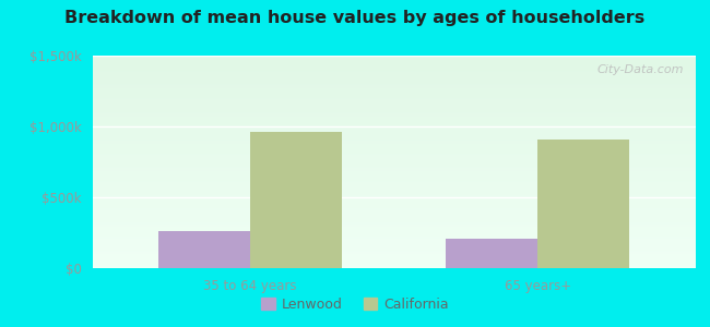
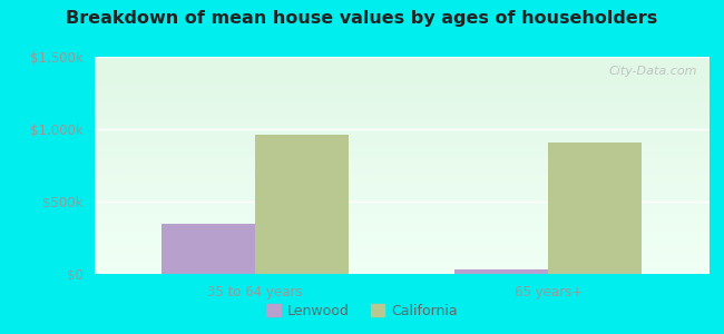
Lenwood/35 to 64 years: $260k -> $350k
Lenwood/65 years+: $210k -> $30k
